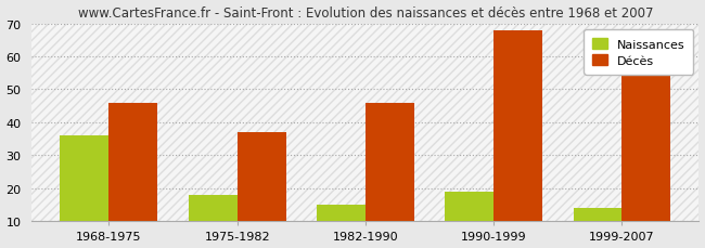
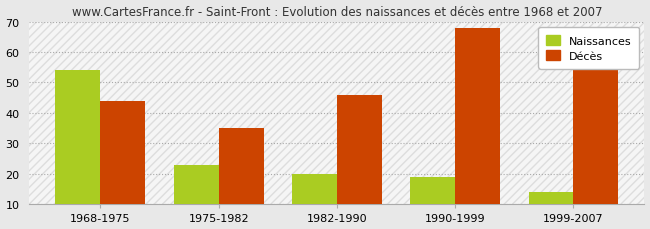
Naissances/1968-1975: 36 -> 54
Décès/1968-1975: 46 -> 44
Naissances/1975-1982: 18 -> 23
Décès/1975-1982: 37 -> 35
Naissances/1982-1990: 15 -> 20
